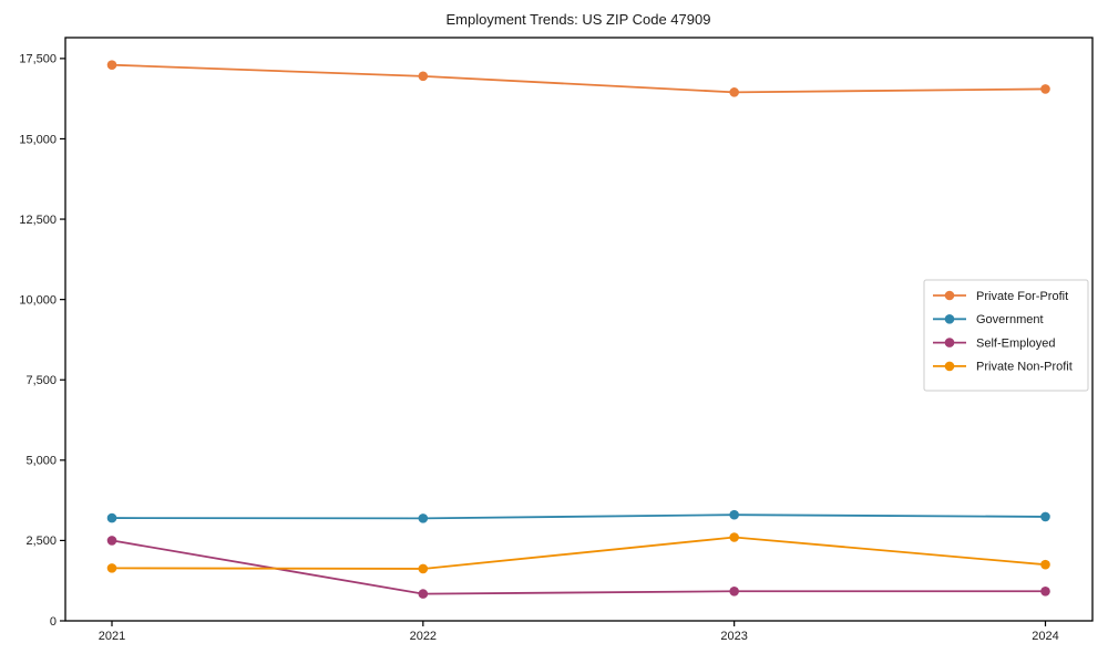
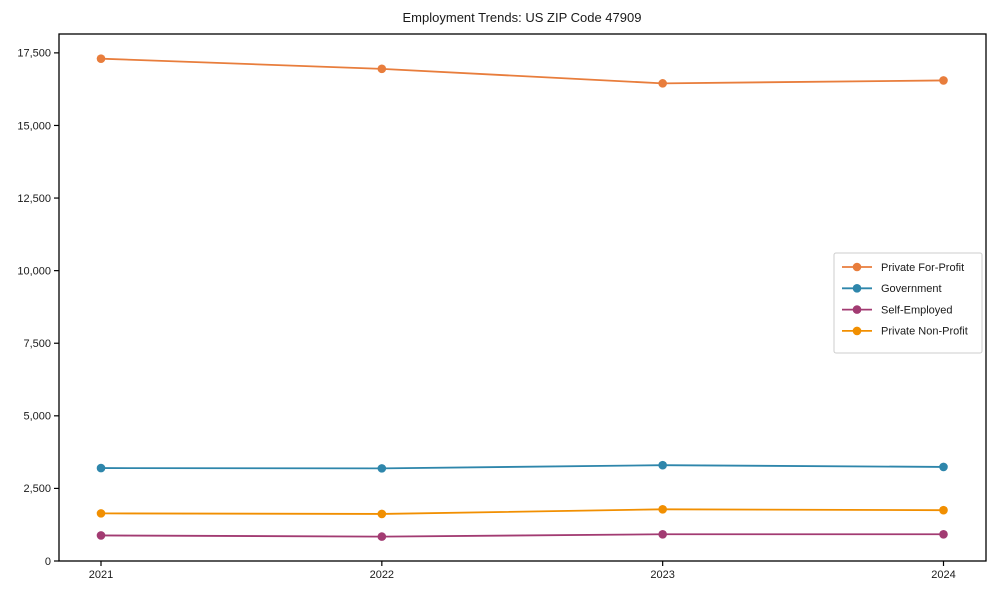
Self-Employed/2021: 2500 -> 900
Private Non-Profit/2023: 2600 -> 1800
